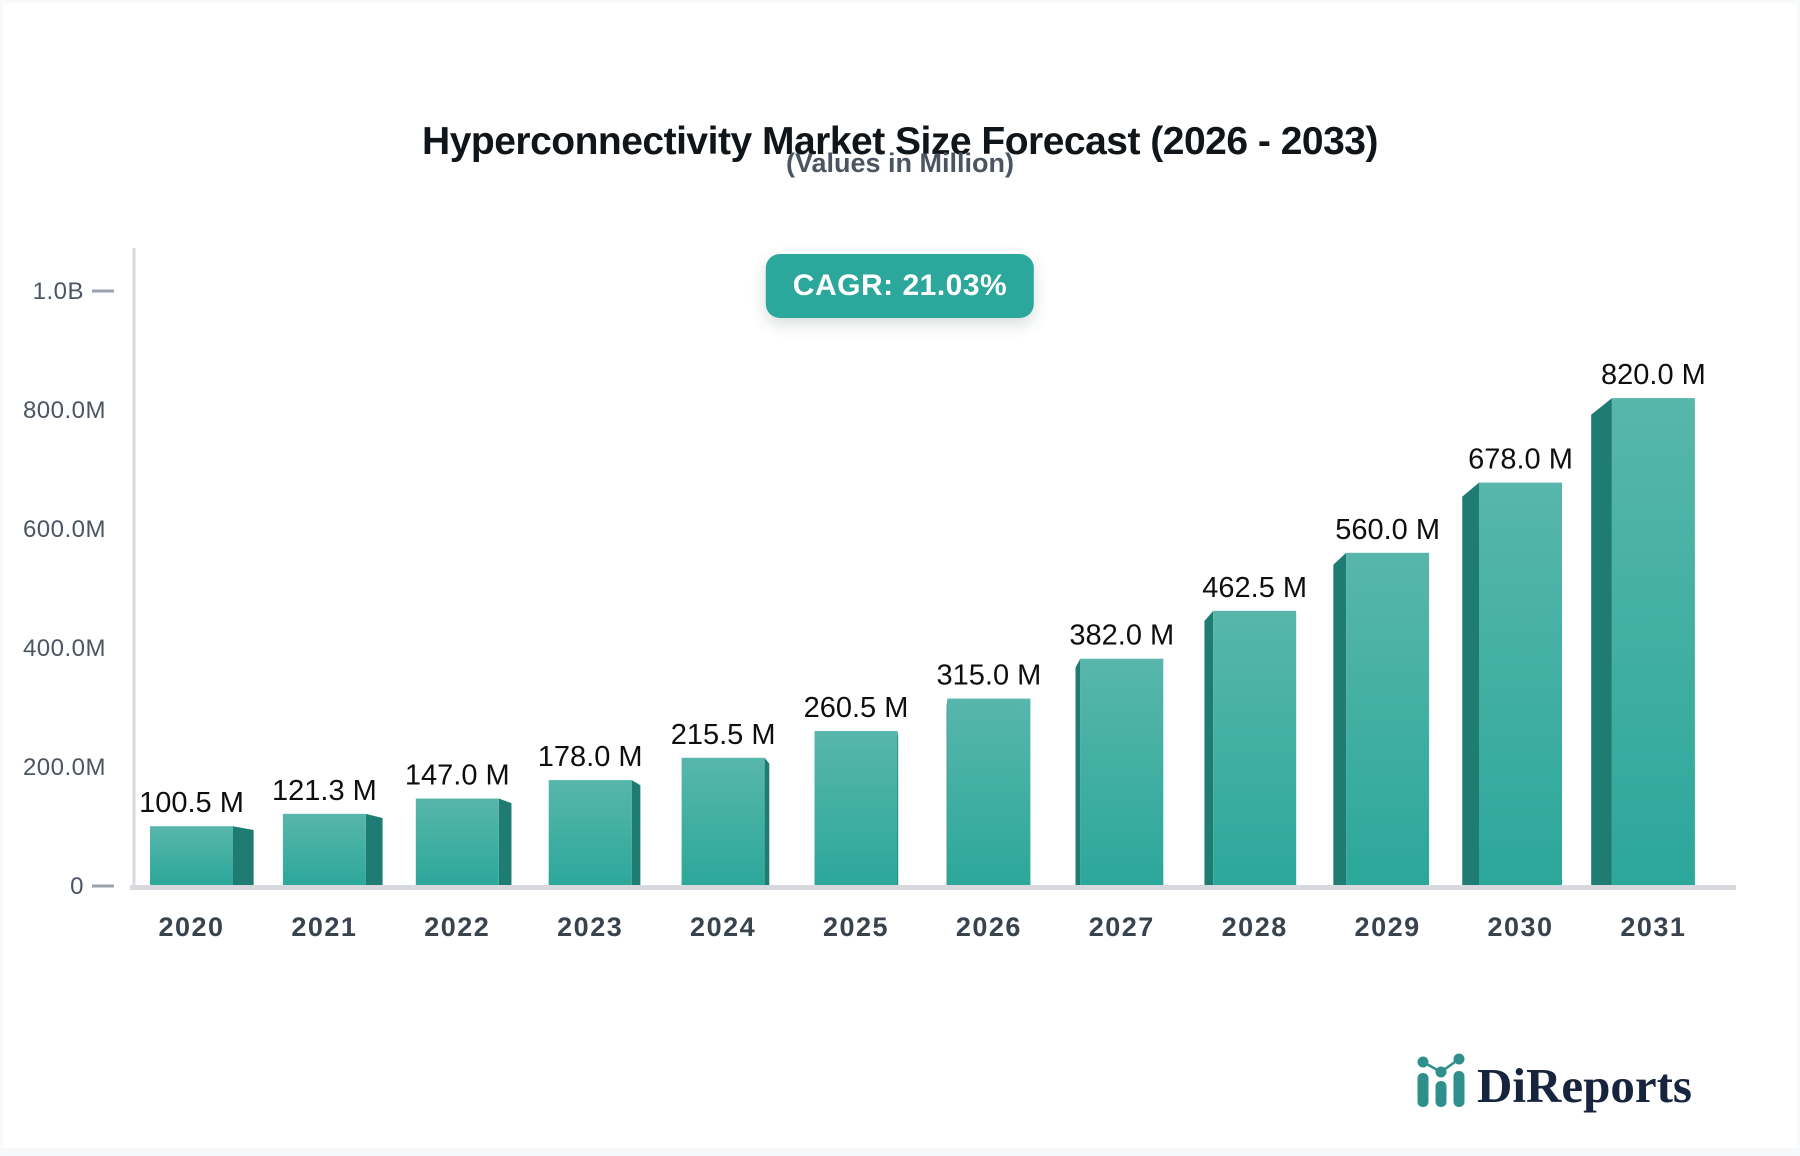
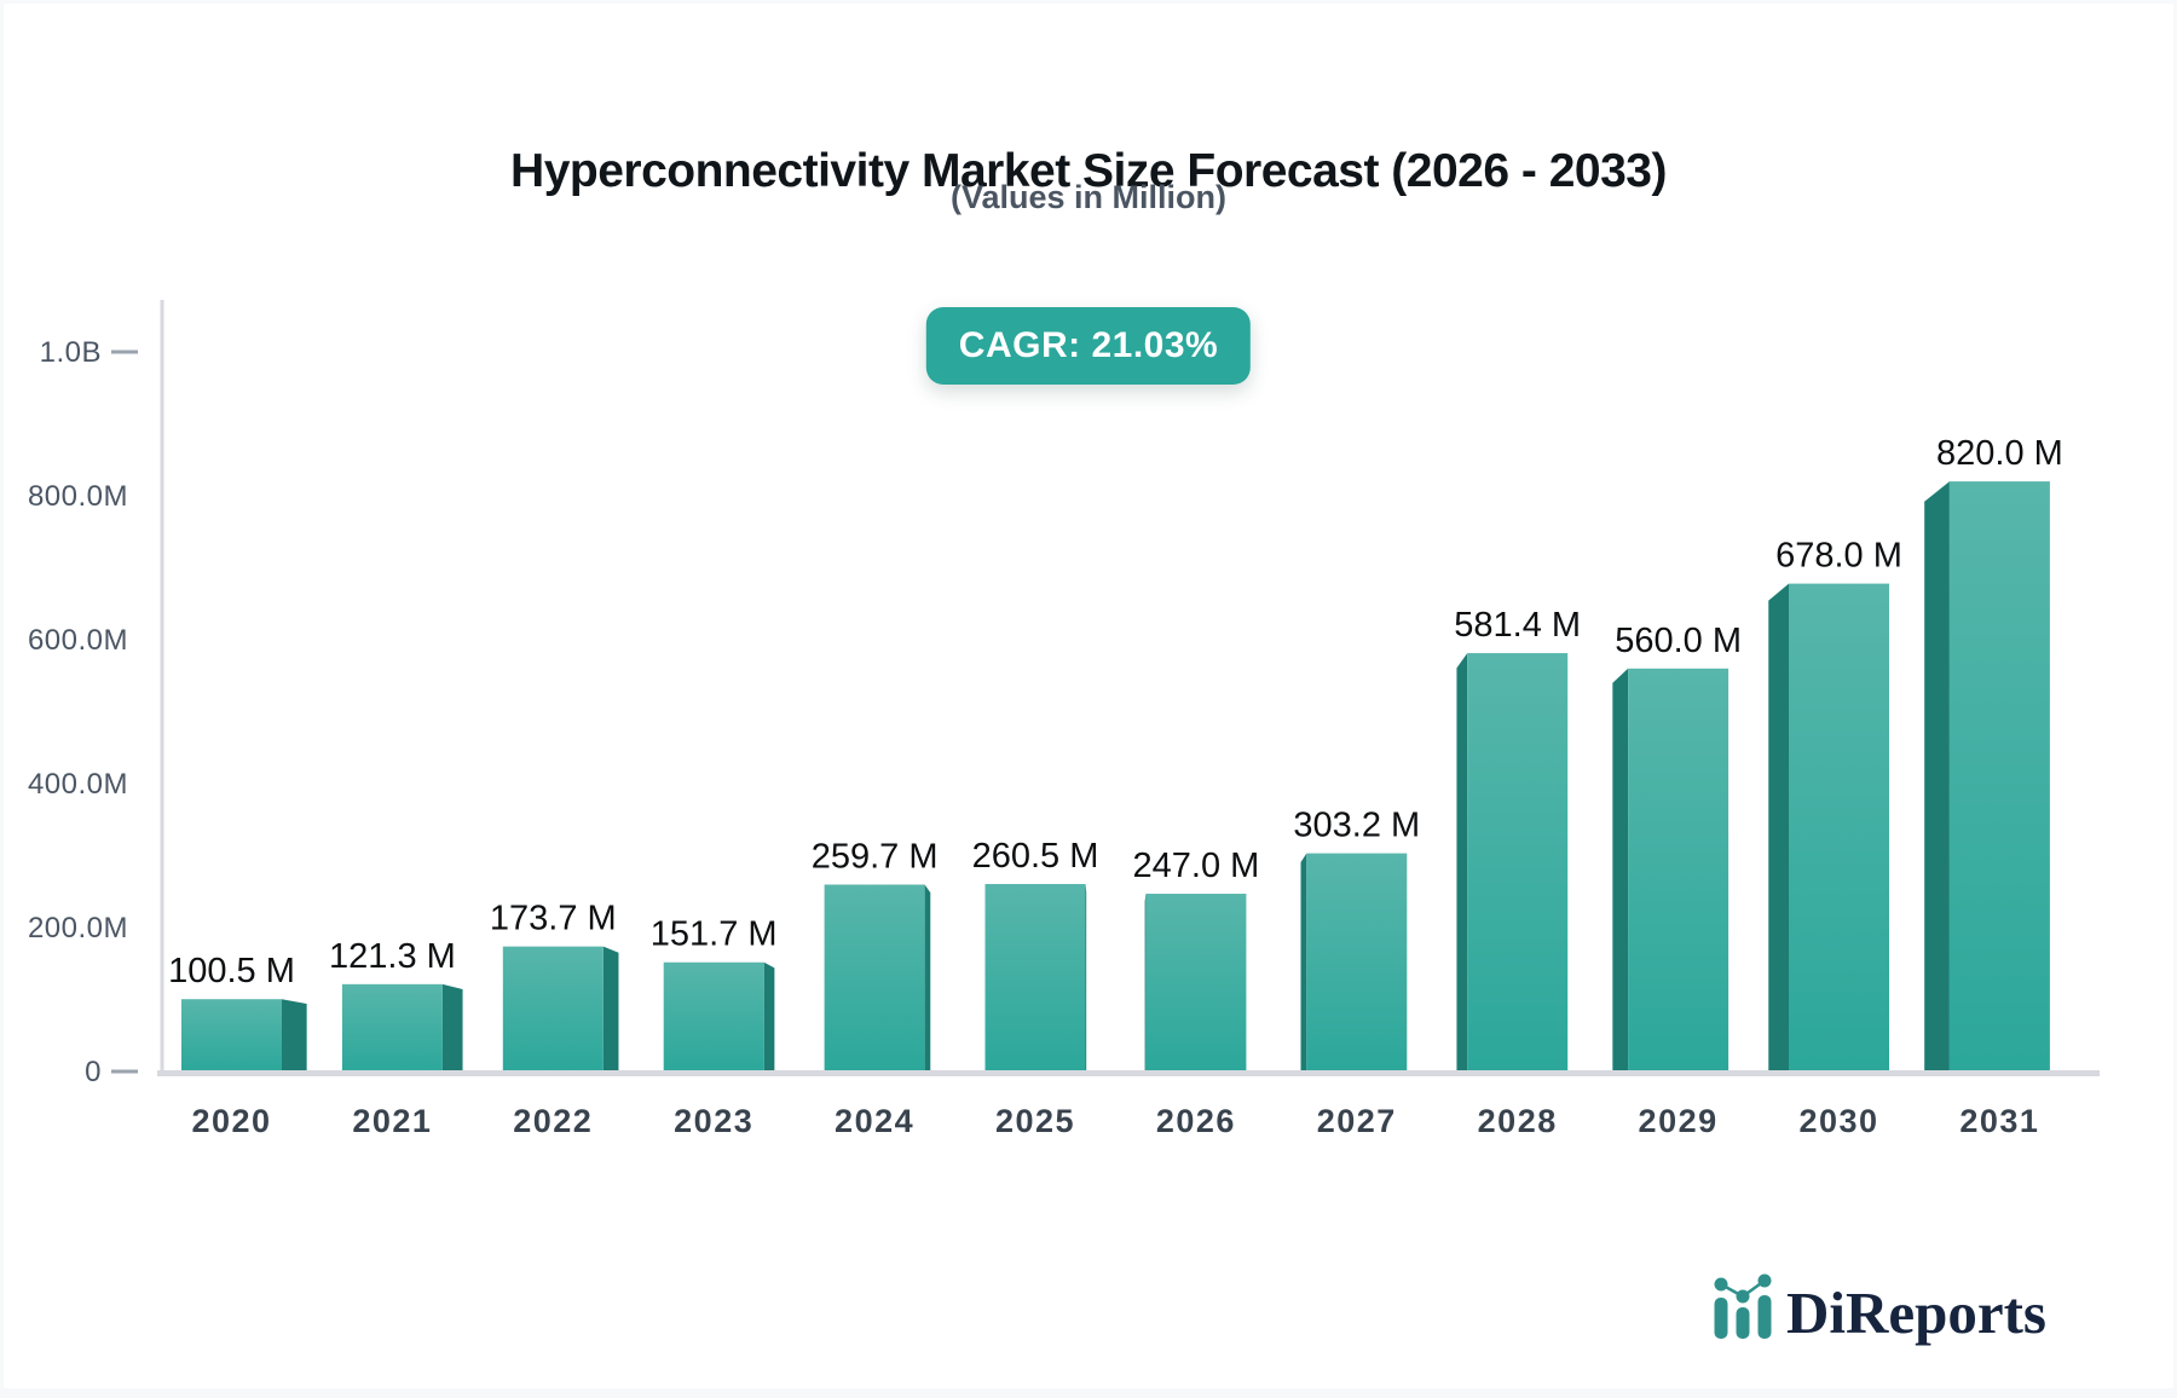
2022: 147.0 -> 173.7
2023: 178.0 -> 151.7
2024: 215.5 -> 259.7
2026: 315.0 -> 247.0
2027: 382.0 -> 303.2
2028: 462.5 -> 581.4
